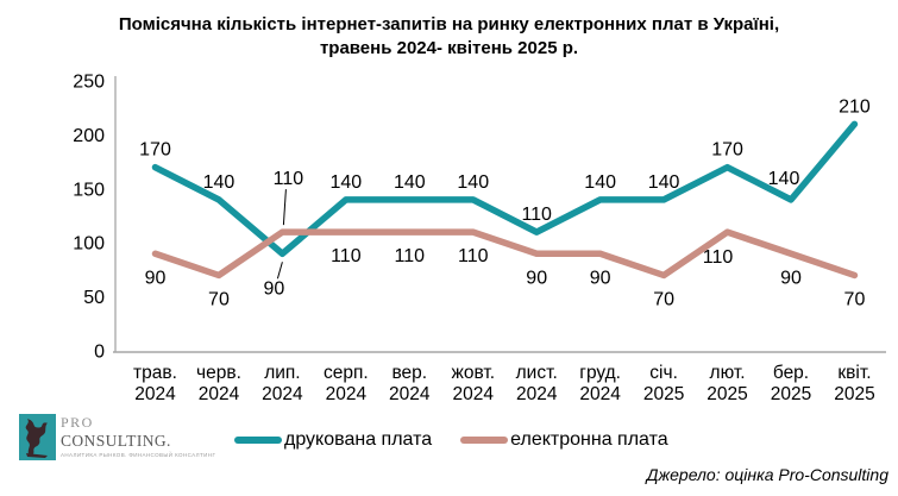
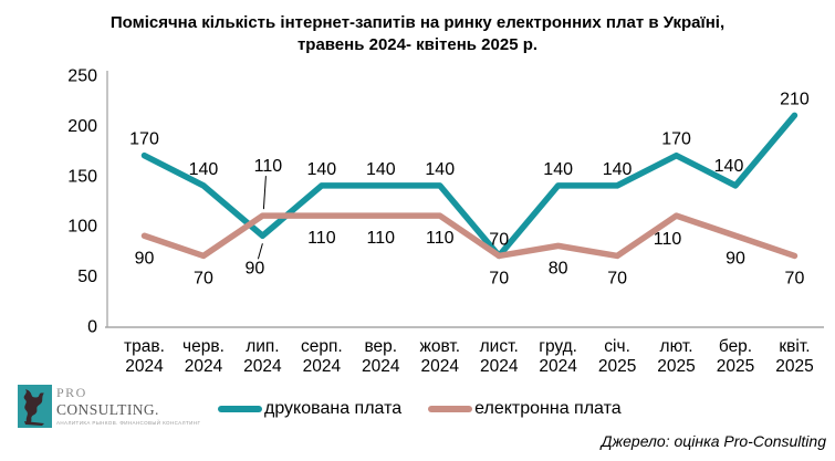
друкована плата/лист. 2024: 110 -> 70
електронна плата/лист. 2024: 90 -> 70
електронна плата/груд. 2024: 90 -> 80
